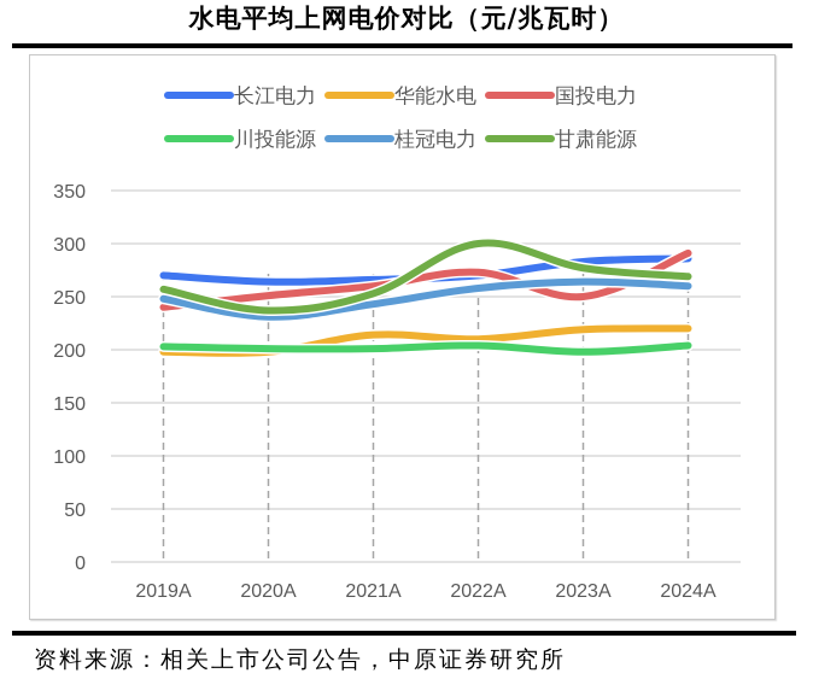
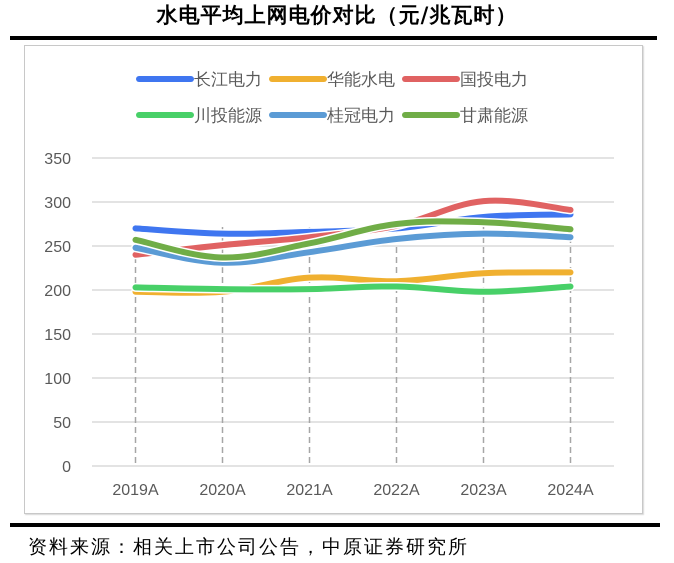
甘肃能源/2022A: 300 -> 280
国投电力/2023A: 250 -> 300
